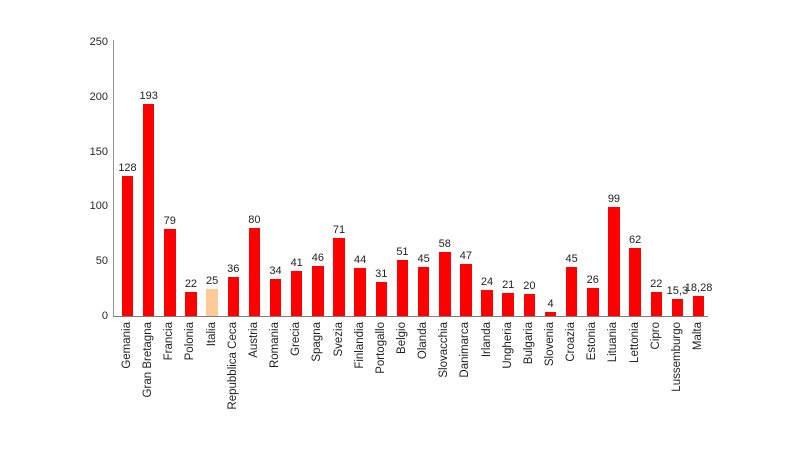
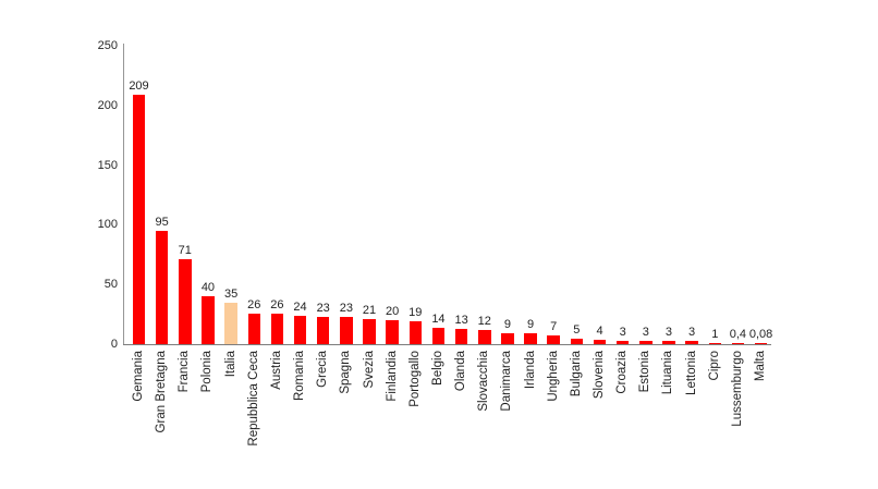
Gemania: 128 -> 209
Gran Bretagna: 193 -> 95
Francia: 79 -> 71
Polonia: 22 -> 40
Italia: 25 -> 35
Repubblica Ceca: 36 -> 26
Austria: 80 -> 26
Romania: 34 -> 24
Grecia: 41 -> 23
Spagna: 46 -> 23
Svezia: 71 -> 21
Finlandia: 44 -> 20
Portogallo: 31 -> 19
Belgio: 51 -> 14
Olanda: 45 -> 13
Slovacchia: 58 -> 12
Danimarca: 47 -> 9
Irlanda: 24 -> 9
Ungheria: 21 -> 7
Bulgaria: 20 -> 5
Croazia: 45 -> 3
Estonia: 26 -> 3
Lituania: 99 -> 3
Lettonia: 62 -> 3
Cipro: 22 -> 1
Lussemburgo: 15,3 -> 0,4
Malta: 18,28 -> 0,08
